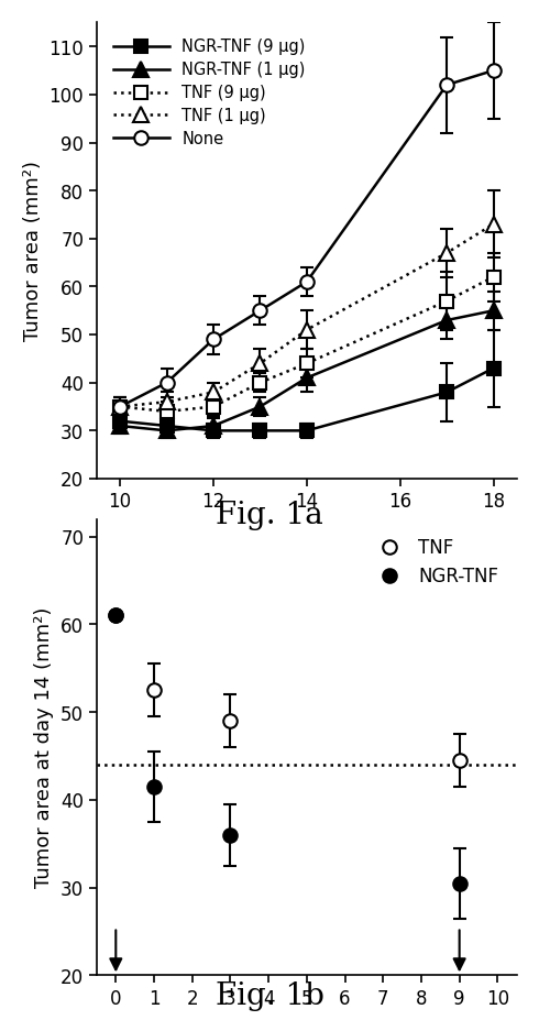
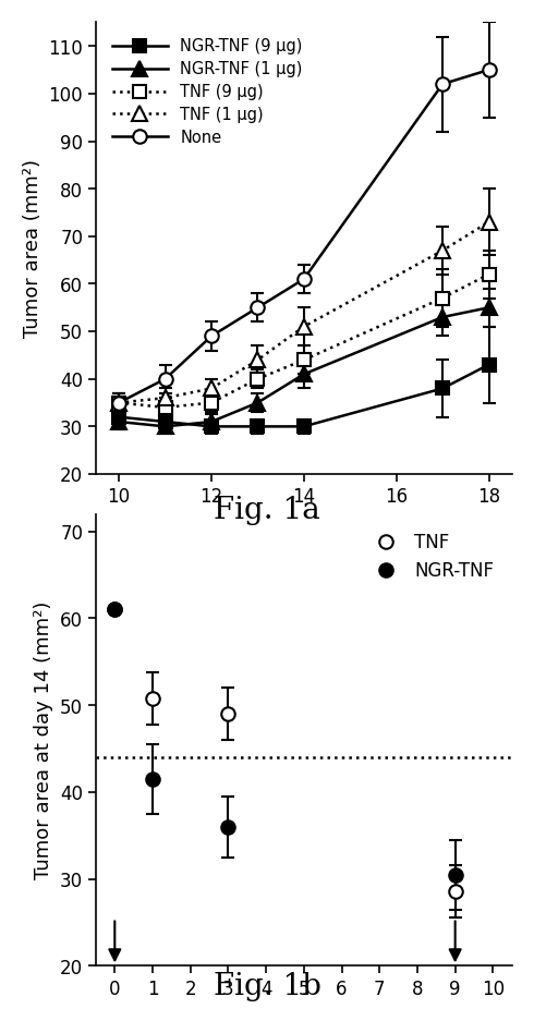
TNF/1: 52.5 -> 50.8
TNF/9: 44.5 -> 28.6
